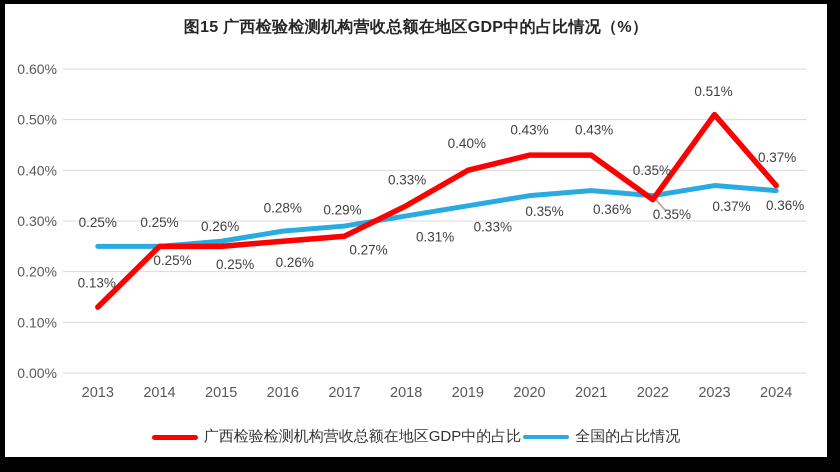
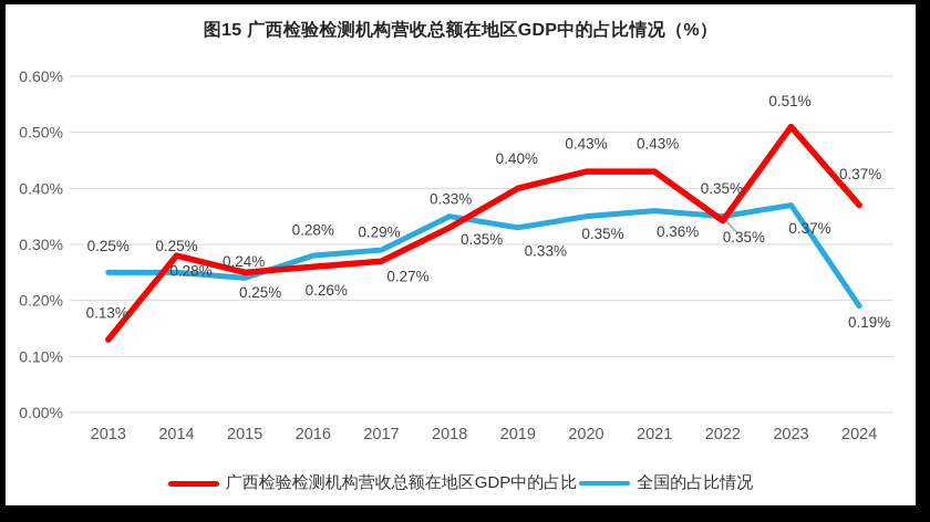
广西检验检测机构营收总额在地区GDP中的占比/2014: 0.25% -> 0.28%
全国的占比情况/2015: 0.26% -> 0.24%
全国的占比情况/2018: 0.31% -> 0.35%
全国的占比情况/2024: 0.36% -> 0.19%
